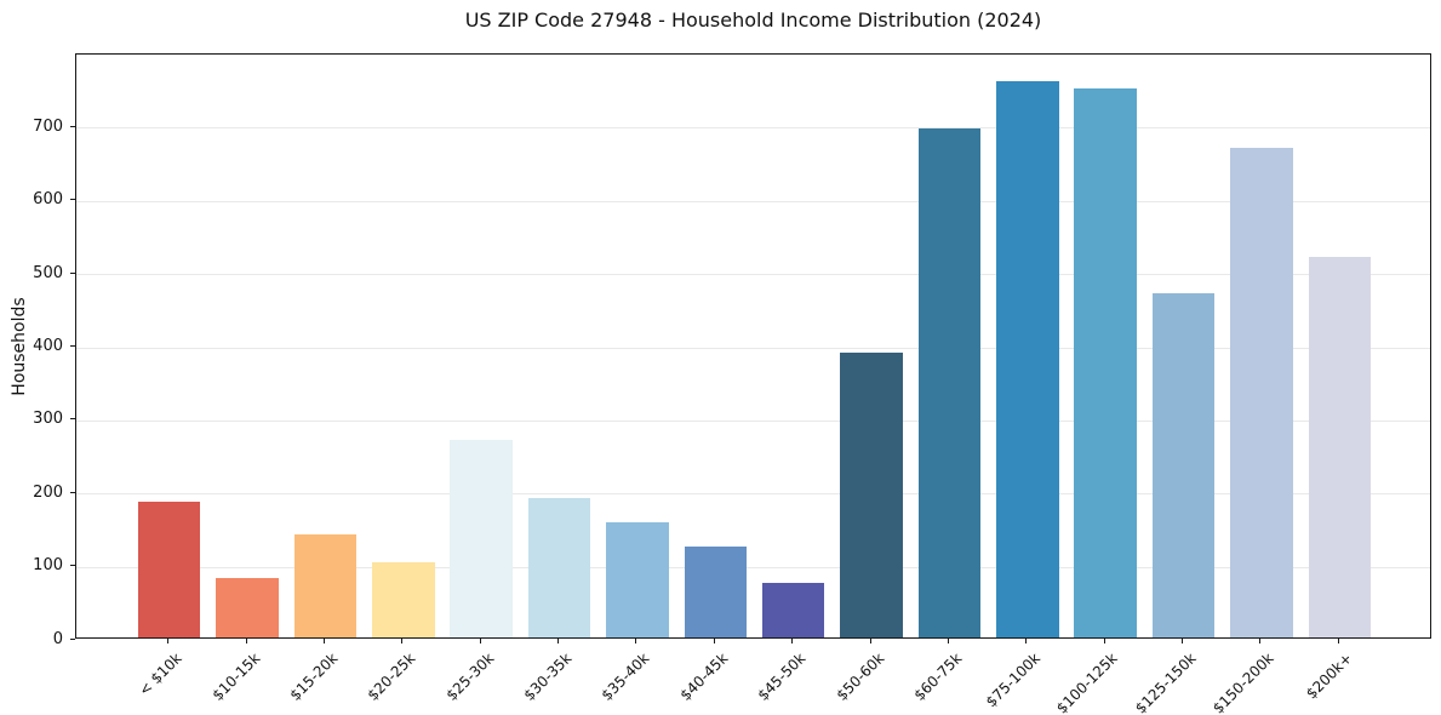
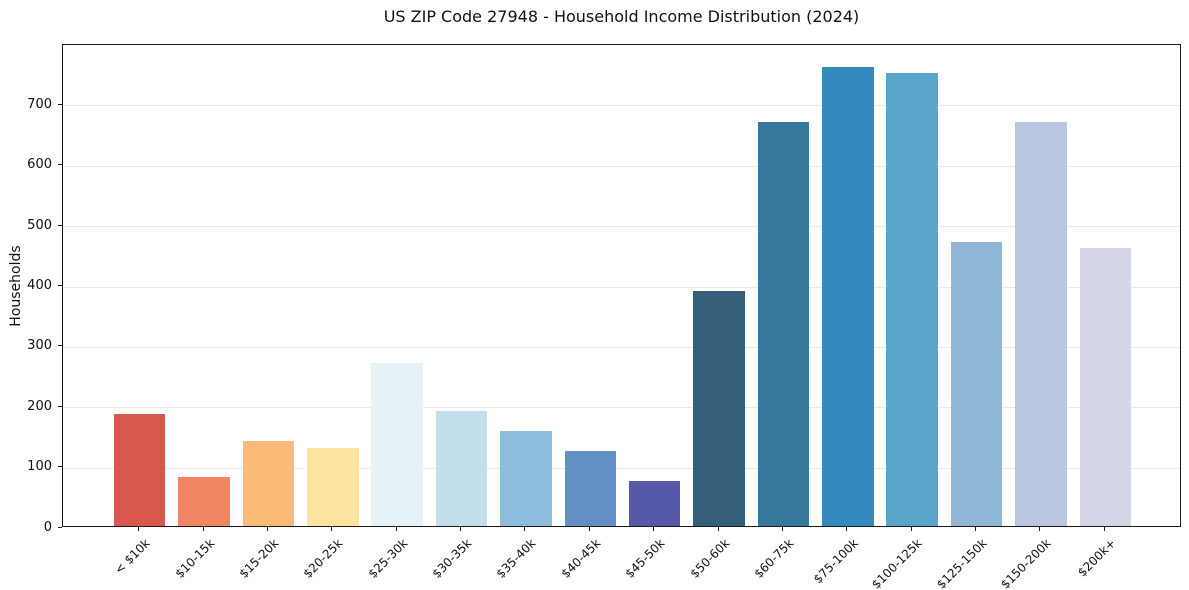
$20-25k: 100 -> 130
$60-75k: 700 -> 670
$200k+: 520 -> 460
